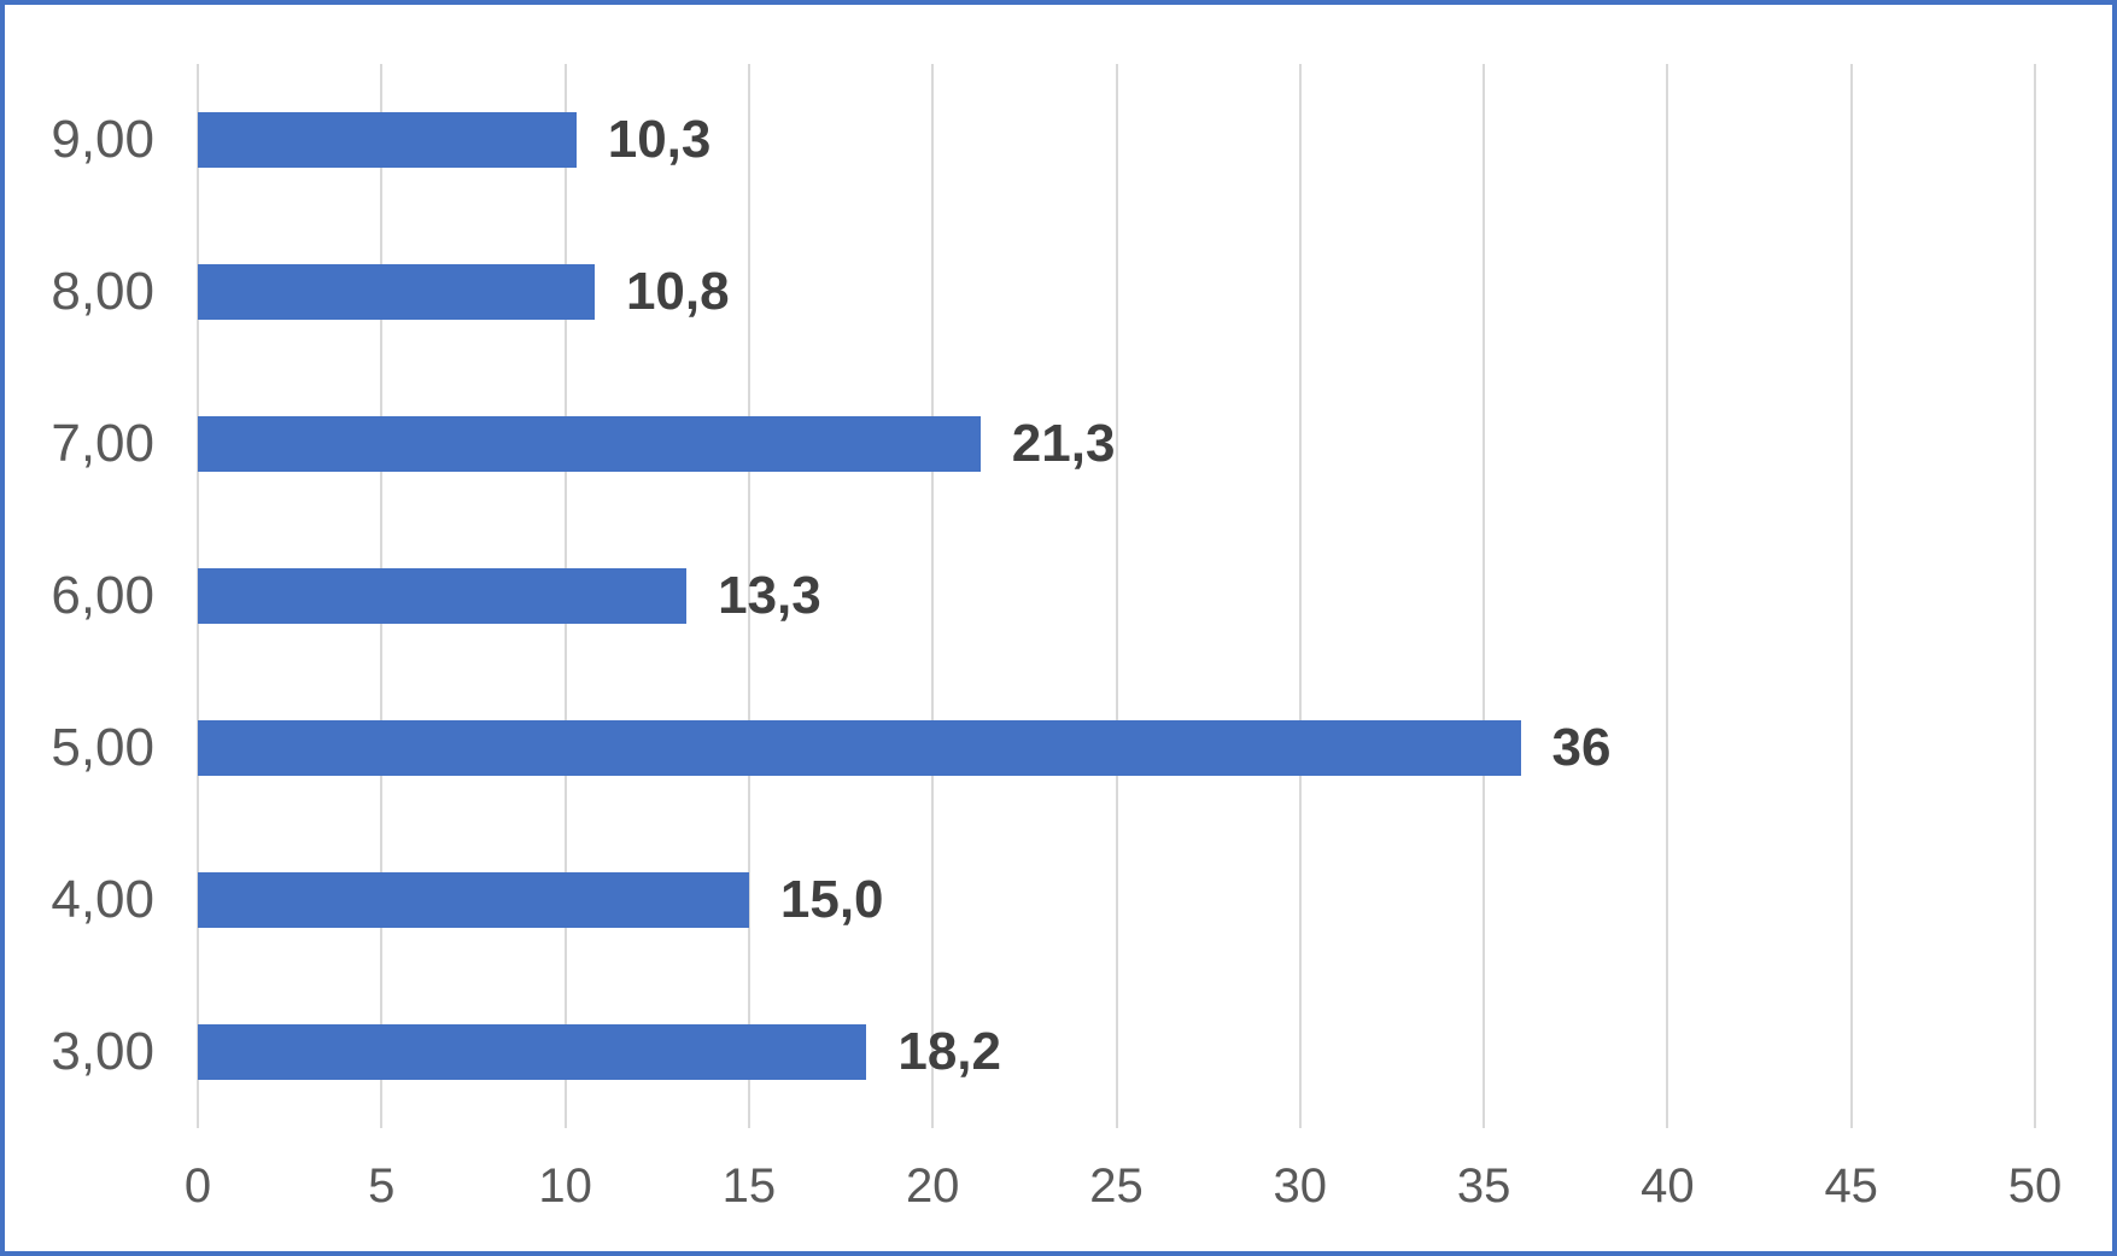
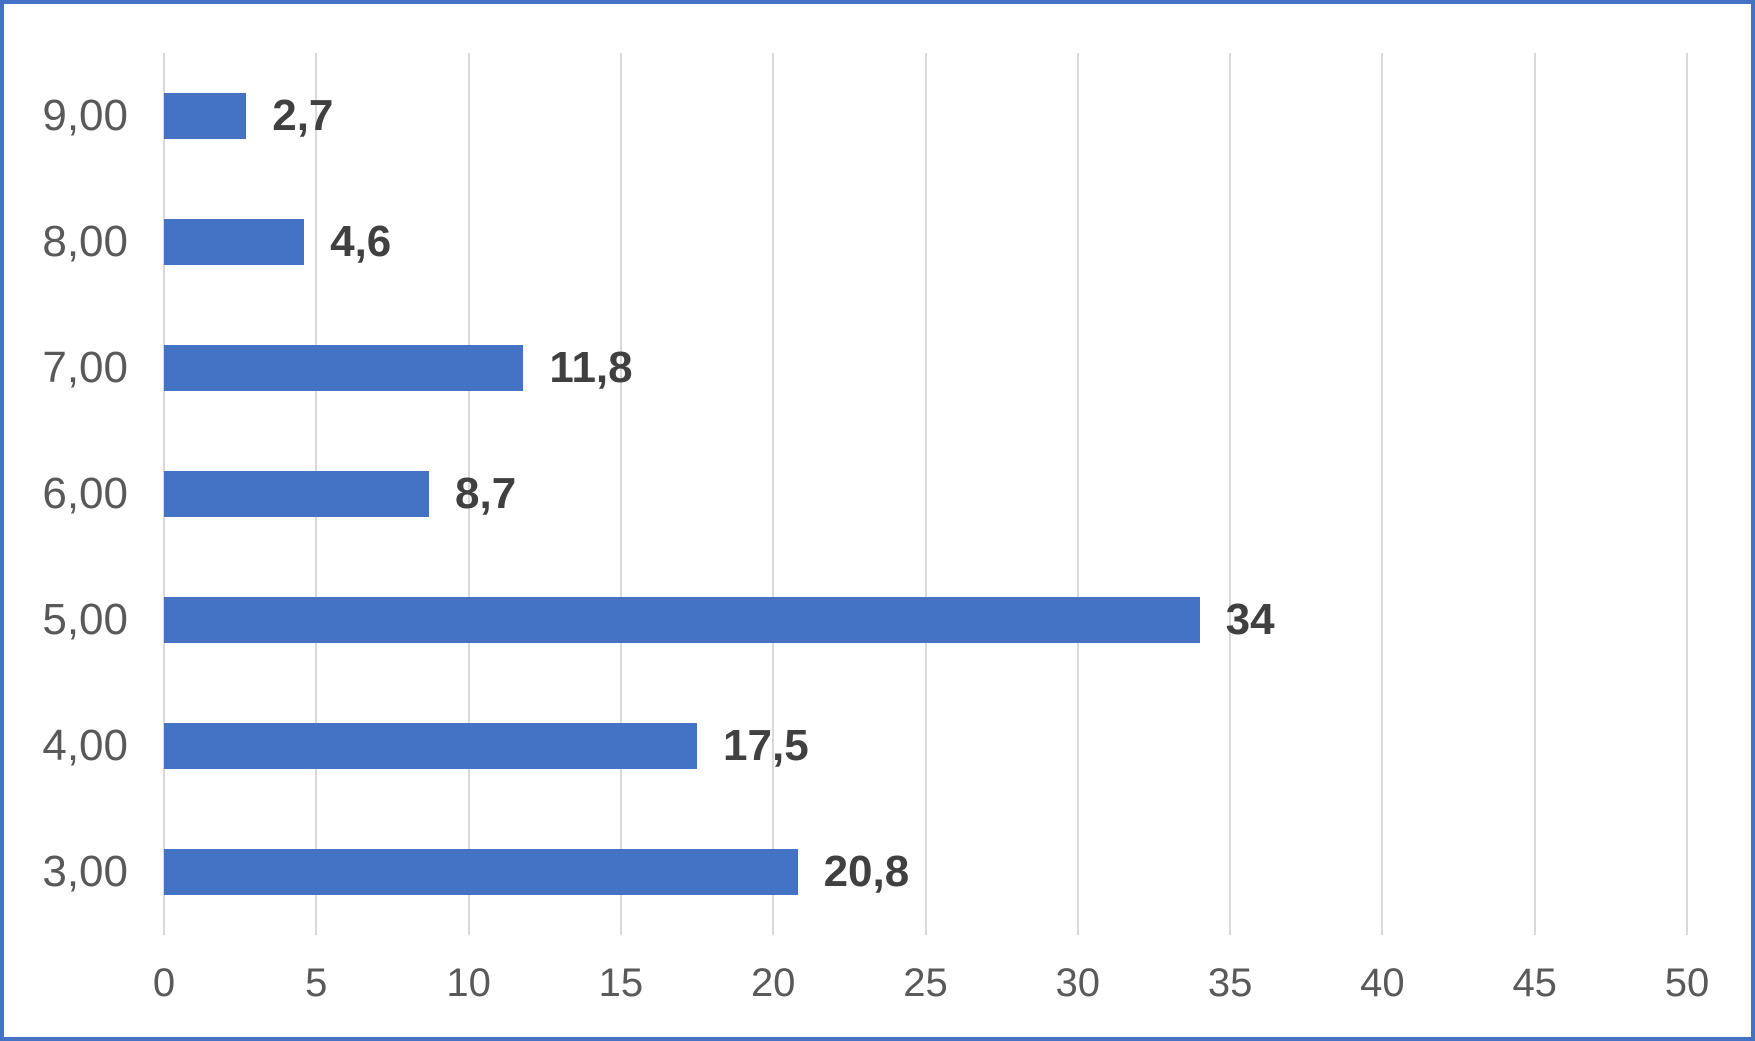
9,00: 10,3 -> 2,7
8,00: 10,8 -> 4,6
7,00: 21,3 -> 11,8
6,00: 13,3 -> 8,7
5,00: 36 -> 34
4,00: 15,0 -> 17,5
3,00: 18,2 -> 20,8
